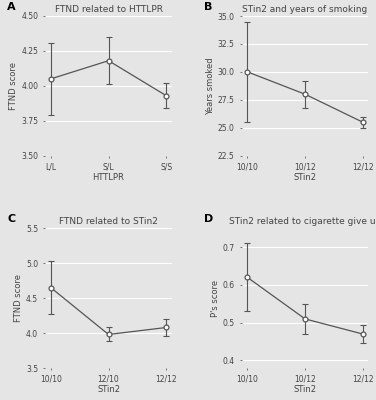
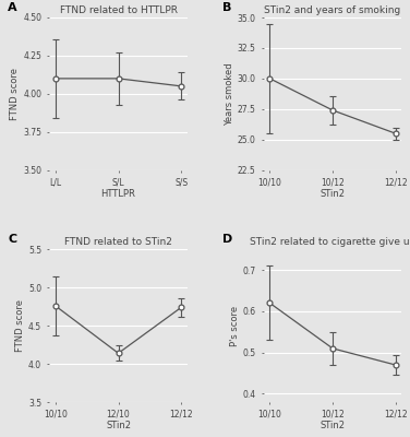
FTND related to HTTLPR/L/L: 4.05 -> 4.10
FTND related to HTTLPR/S/L: 4.18 -> 4.10
FTND related to HTTLPR/S/S: 3.93 -> 4.05
STin2 and years of smoking/10/12: 28.0 -> 27.4
FTND related to STin2/10/10: 4.65 -> 4.76
FTND related to STin2/12/10: 3.98 -> 4.14
FTND related to STin2/12/12: 4.08 -> 4.74
